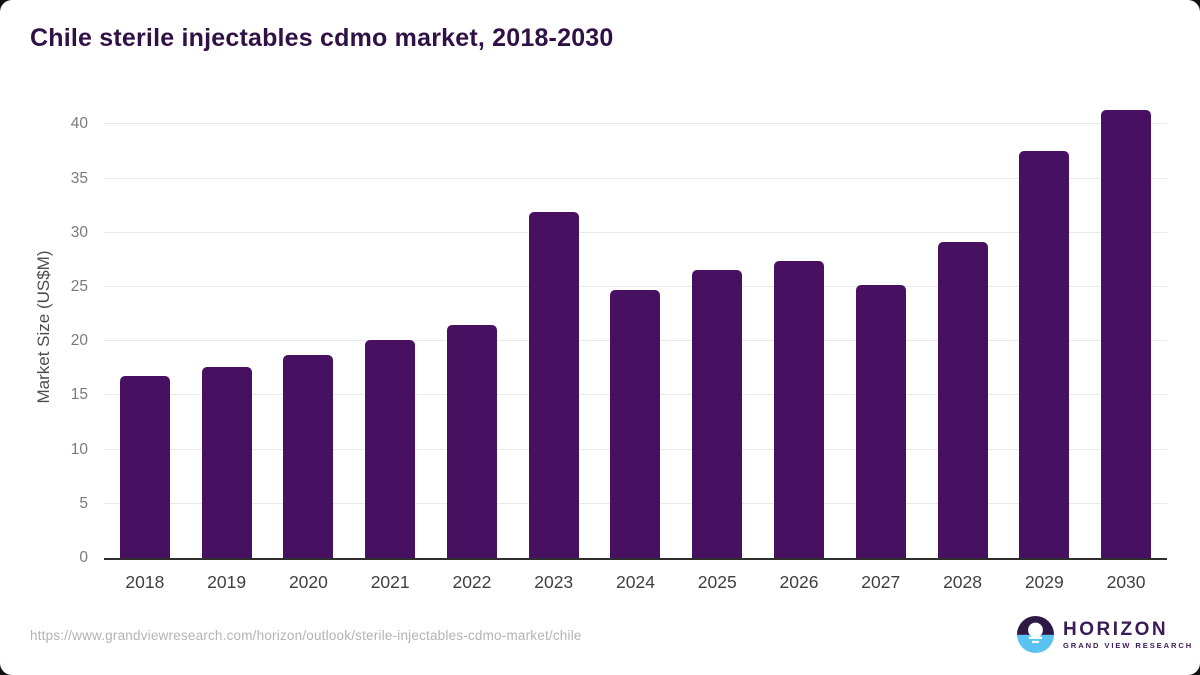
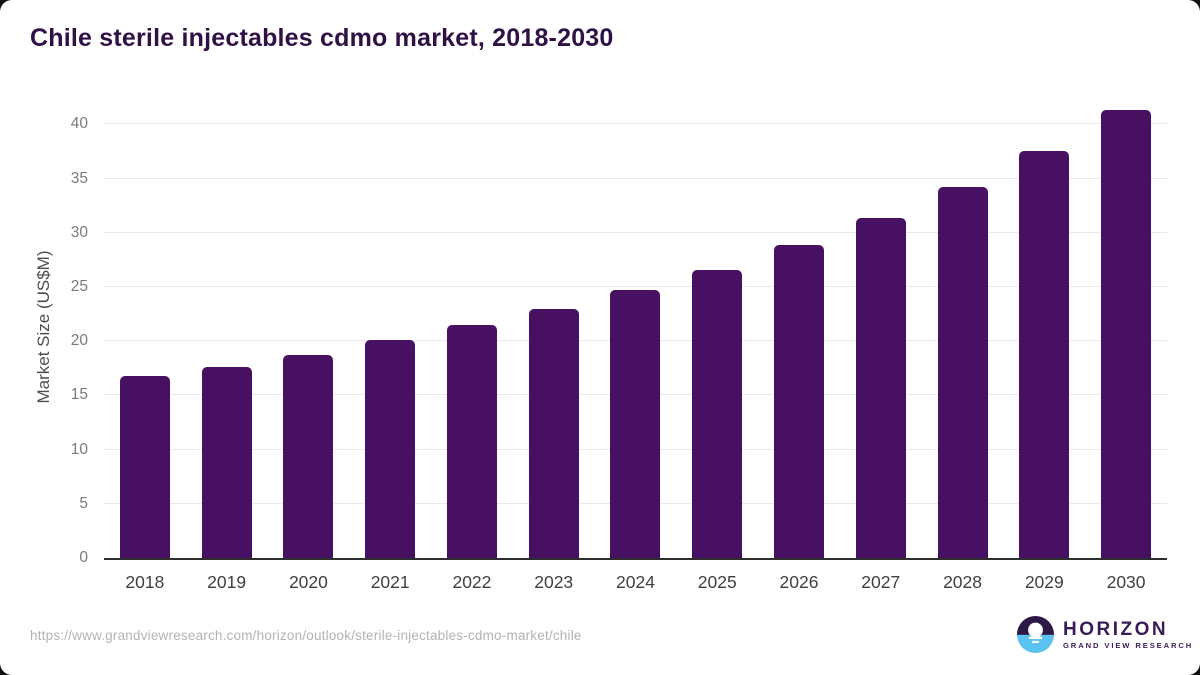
2023: 31.9 -> 23.0
2026: 27.4 -> 28.9
2027: 25.2 -> 31.4
2028: 29.1 -> 34.2
